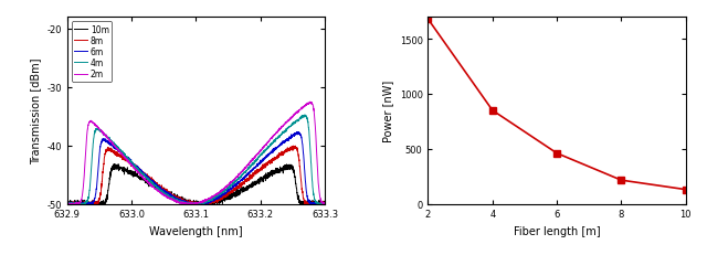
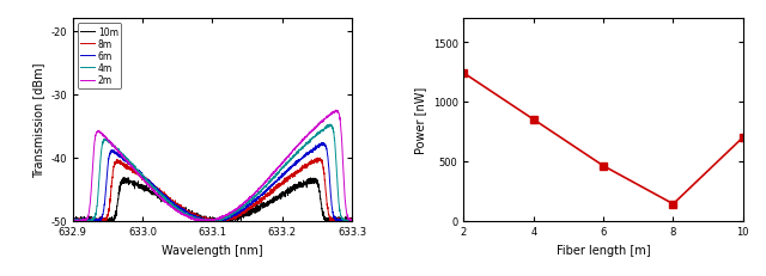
2: 1680 -> 1240
8: 220 -> 140
10: 130 -> 700
